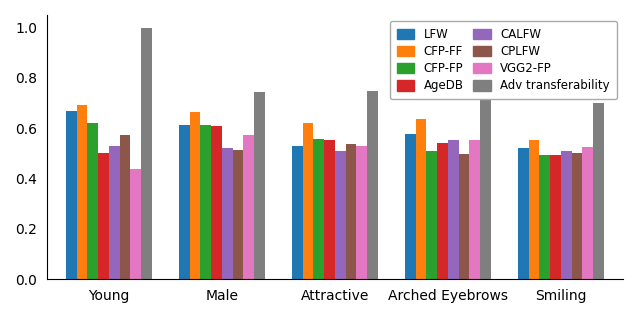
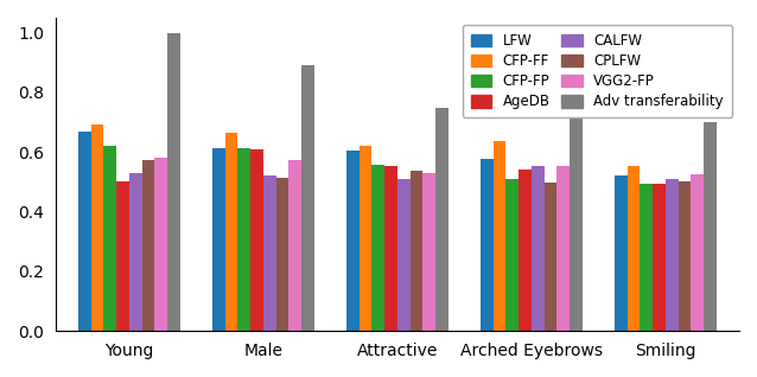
VGG2-FP/Young: 0.440 -> 0.580
Adv transferability/Male: 0.745 -> 0.893
LFW/Attractive: 0.530 -> 0.606
